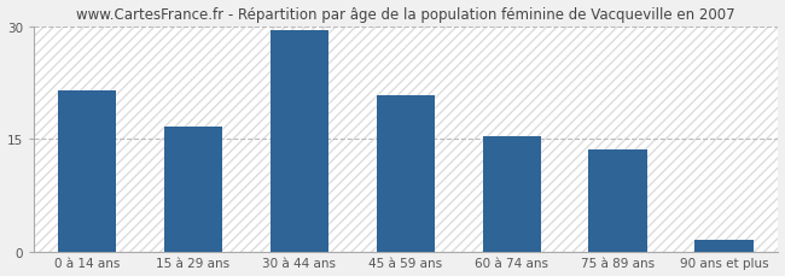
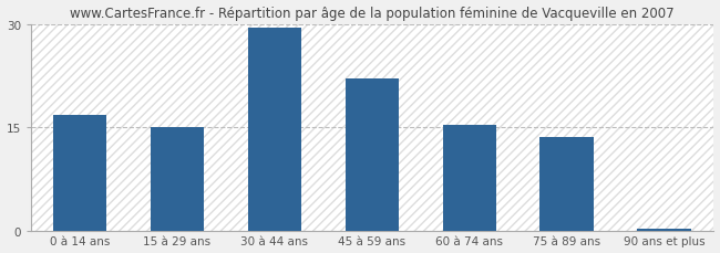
0 à 14 ans: 21.4 -> 16.7
15 à 29 ans: 16.6 -> 15.0
45 à 59 ans: 20.8 -> 22.0
90 ans et plus: 1.6 -> 0.3
